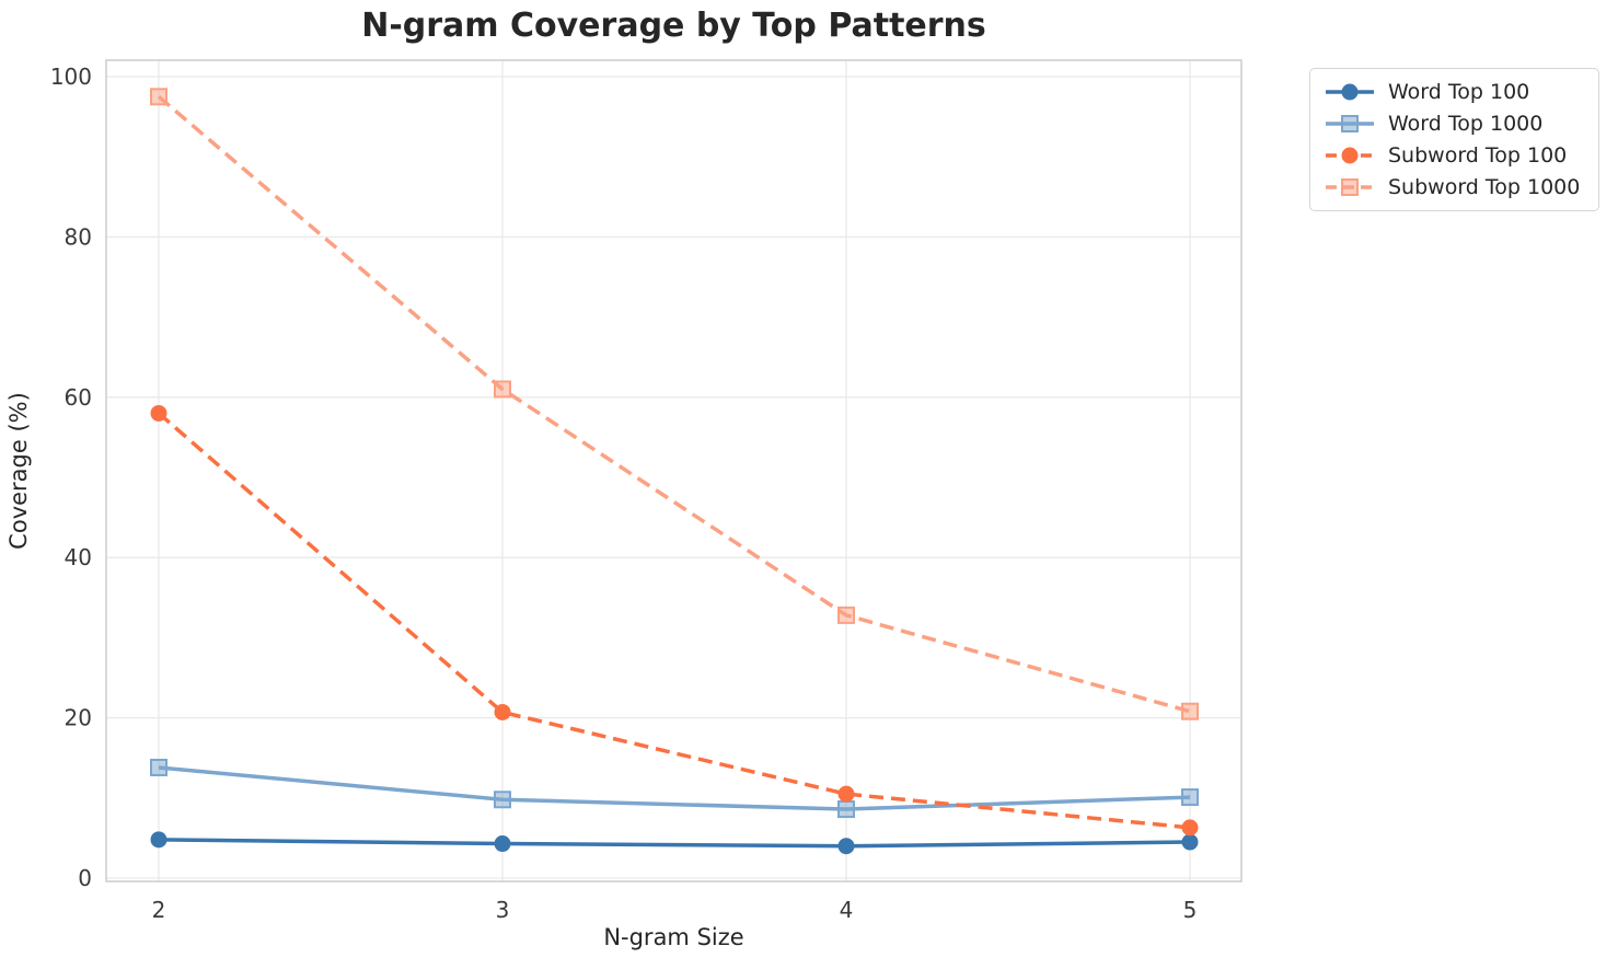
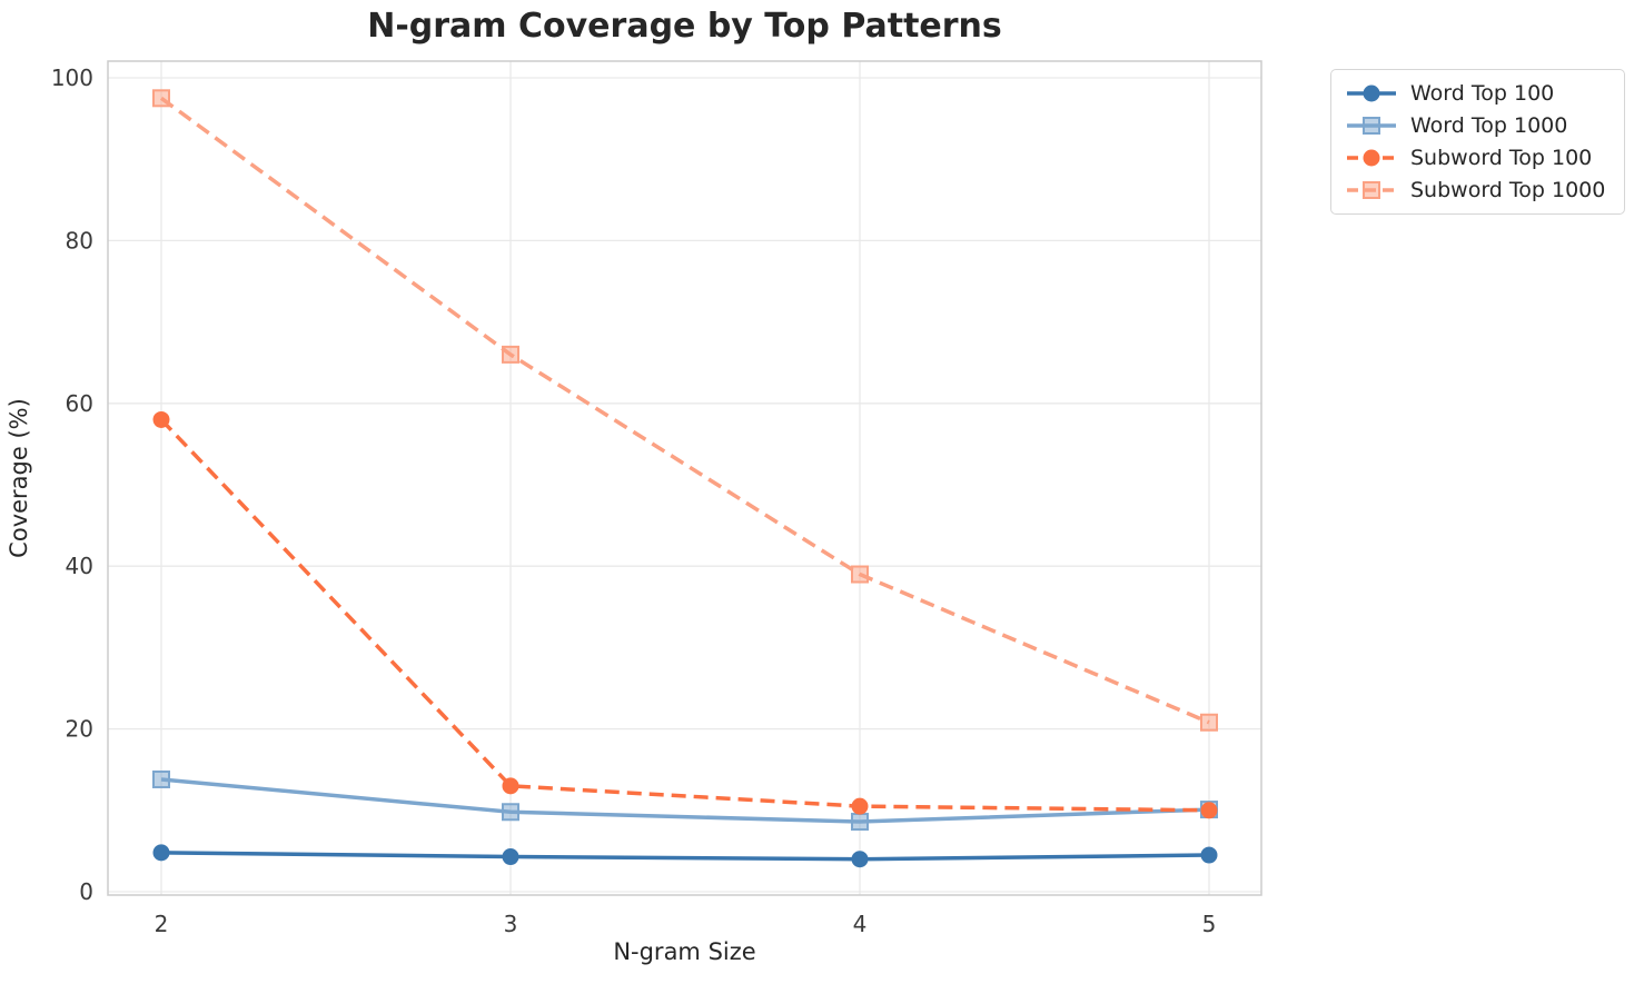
Subword Top 100/3: 21 -> 13
Subword Top 1000/3: 61 -> 66
Subword Top 1000/4: 33 -> 39
Subword Top 100/5: 6 -> 10
